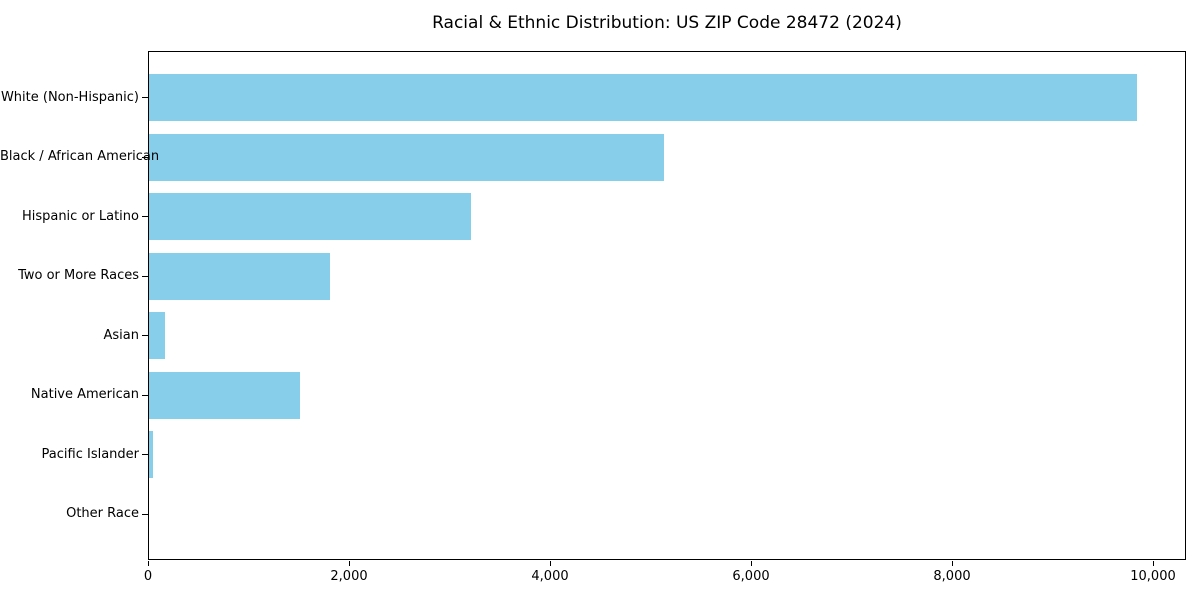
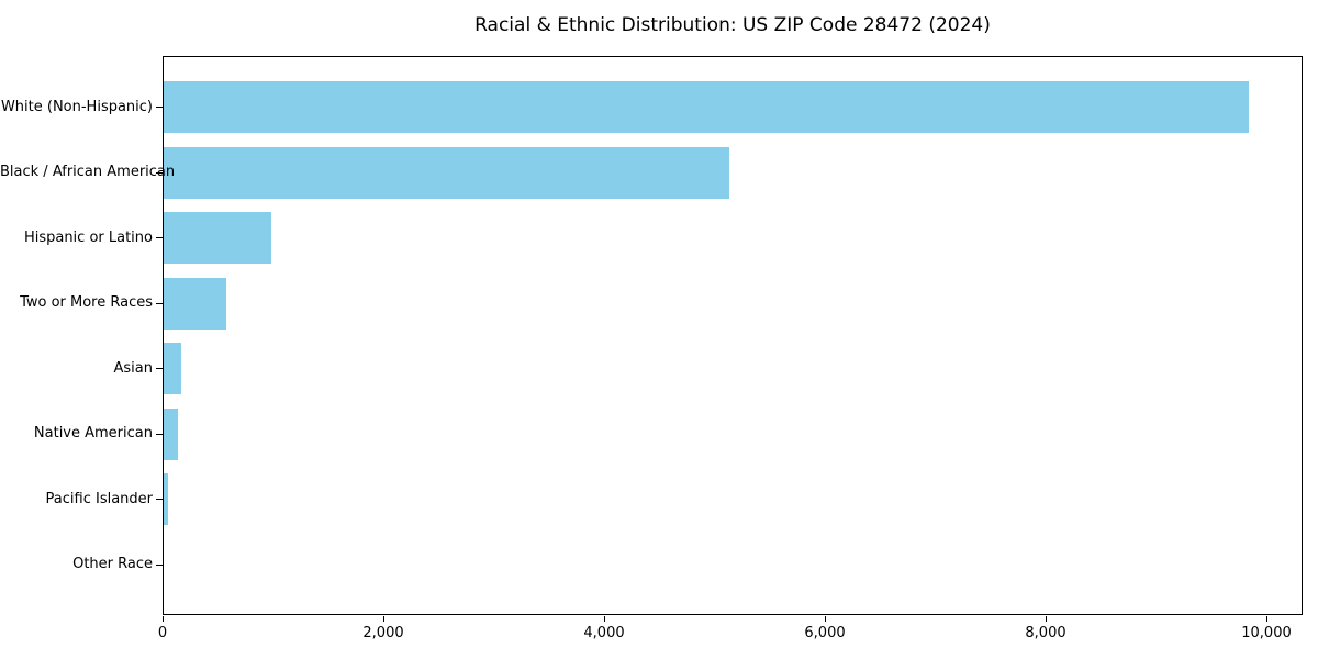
Hispanic or Latino: 3200 -> 1000
Two or More Races: 1800 -> 600
Native American: 1500 -> 100
